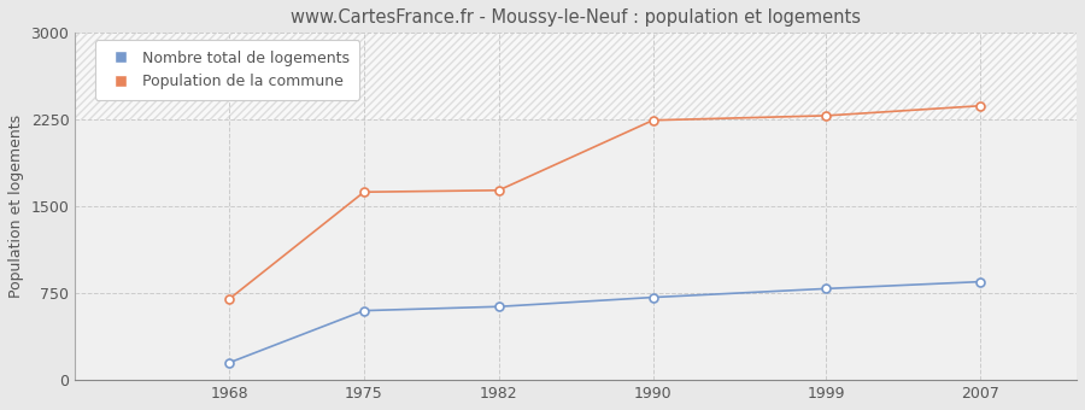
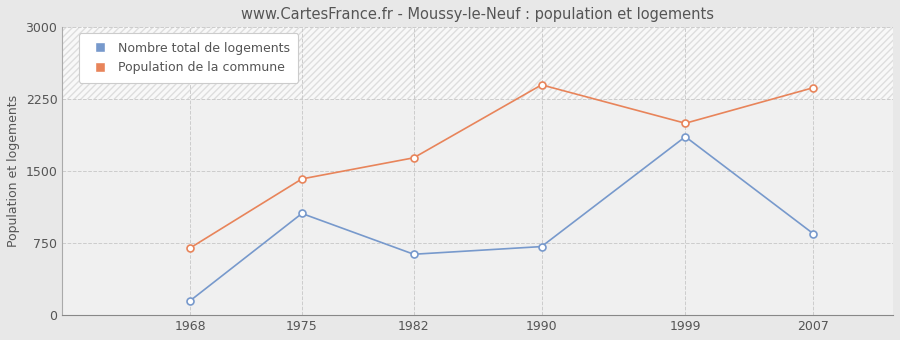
Nombre total de logements/1975: 600 -> 1060
Population de la commune/1975: 1620 -> 1420
Population de la commune/1990: 2240 -> 2400
Nombre total de logements/1999: 790 -> 1860
Population de la commune/1999: 2280 -> 2000
